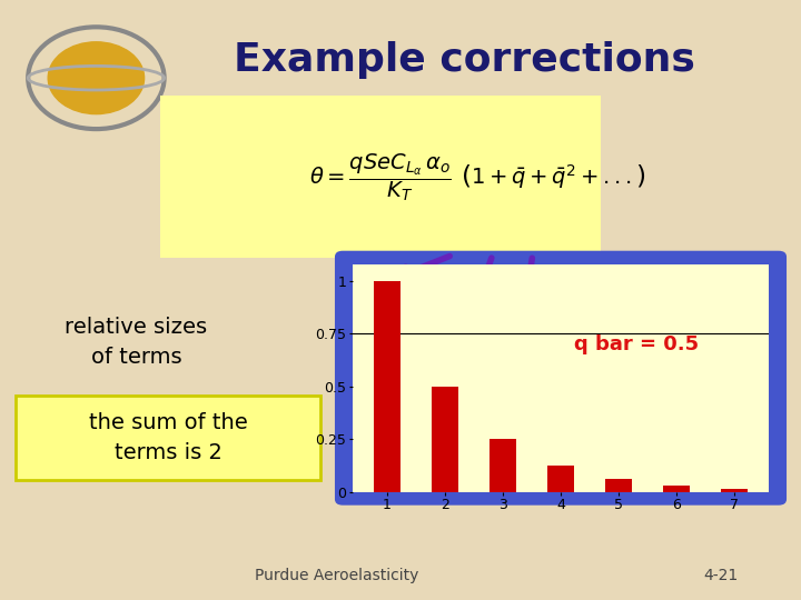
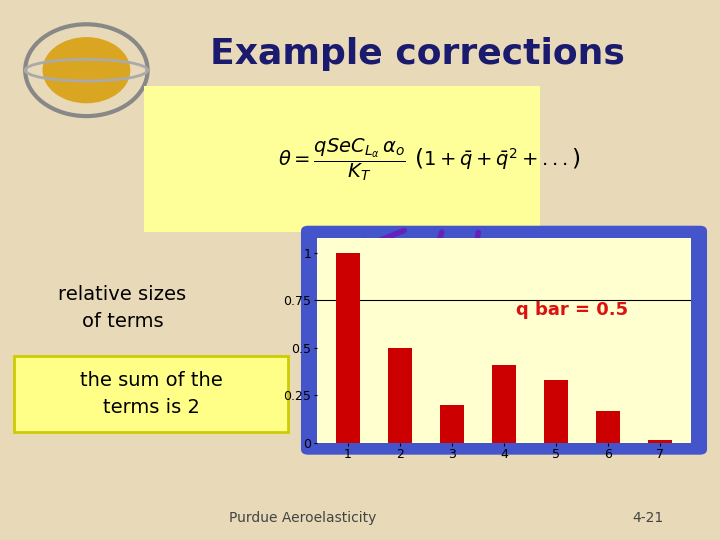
3: 0.25 -> 0.20
4: 0.12 -> 0.41
5: 0.06 -> 0.33
6: 0.03 -> 0.17
